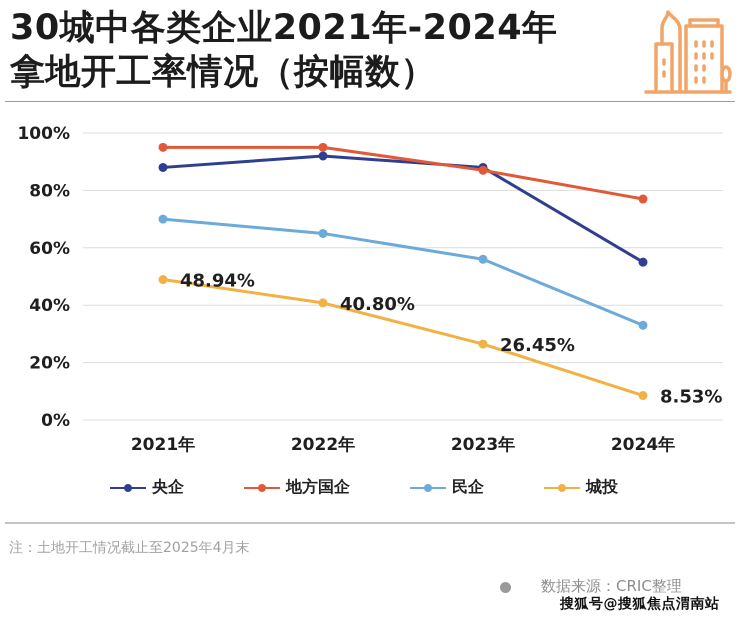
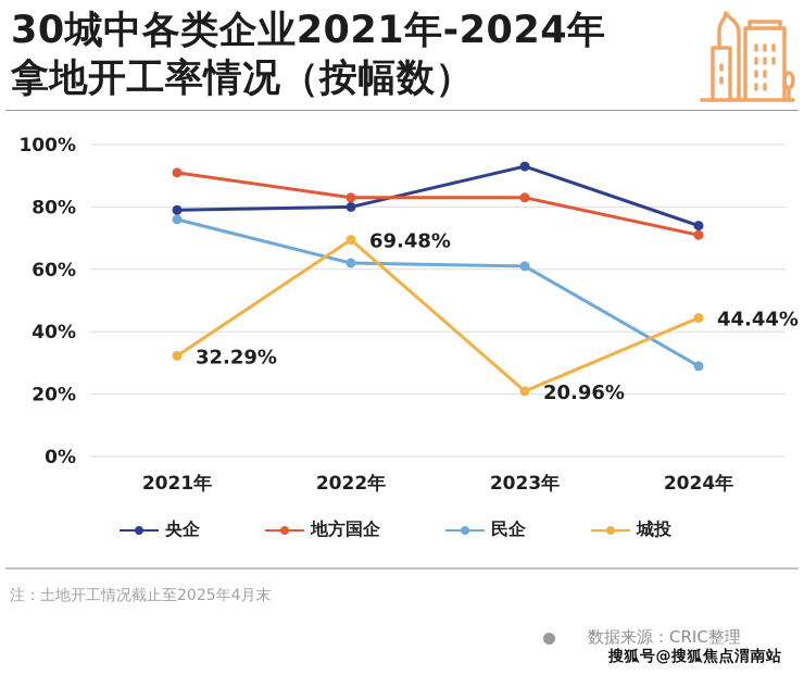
央企/2021年: 88% -> 79%
地方国企/2021年: 95% -> 91%
民企/2021年: 70% -> 76%
城投/2021年: 48.94% -> 32.29%
央企/2022年: 92% -> 80%
地方国企/2022年: 95% -> 83%
民企/2022年: 65% -> 62%
城投/2022年: 40.80% -> 69.48%
央企/2023年: 88% -> 93%
地方国企/2023年: 87% -> 83%
民企/2023年: 56% -> 61%
城投/2023年: 26.45% -> 20.96%
央企/2024年: 55% -> 74%
地方国企/2024年: 77% -> 71%
民企/2024年: 33% -> 29%
城投/2024年: 8.53% -> 44.44%
